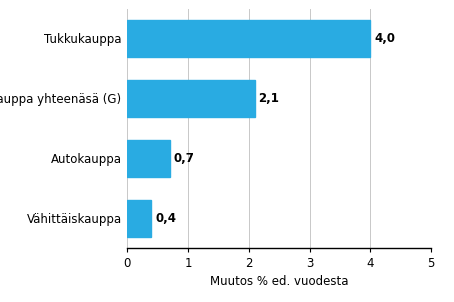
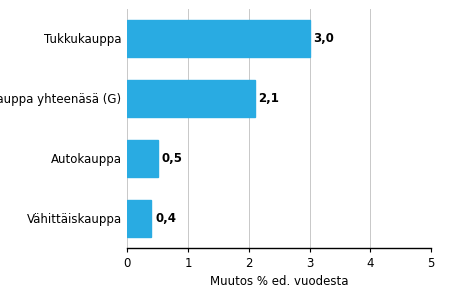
Tukkukauppa: 4,0 -> 3,0
Autokauppa: 0,7 -> 0,5
